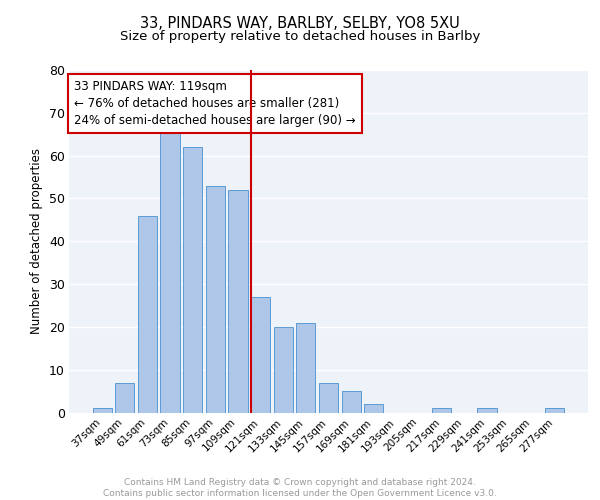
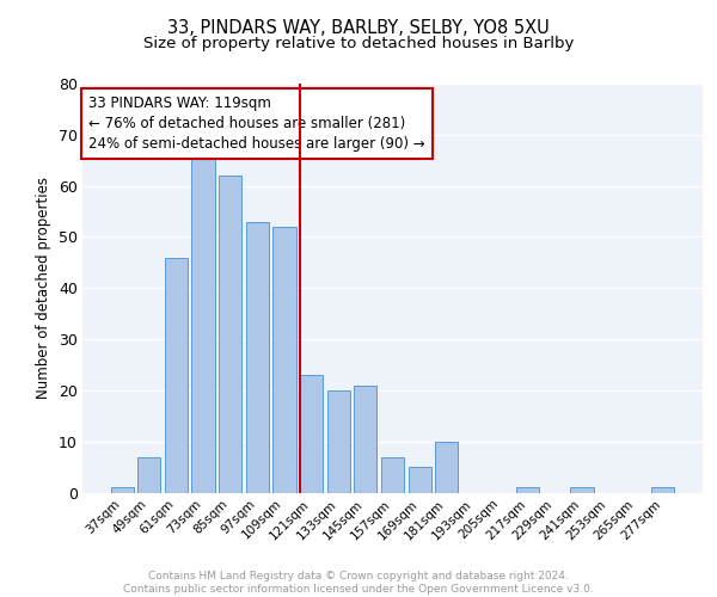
121sqm: 27 -> 23
181sqm: 2 -> 10
